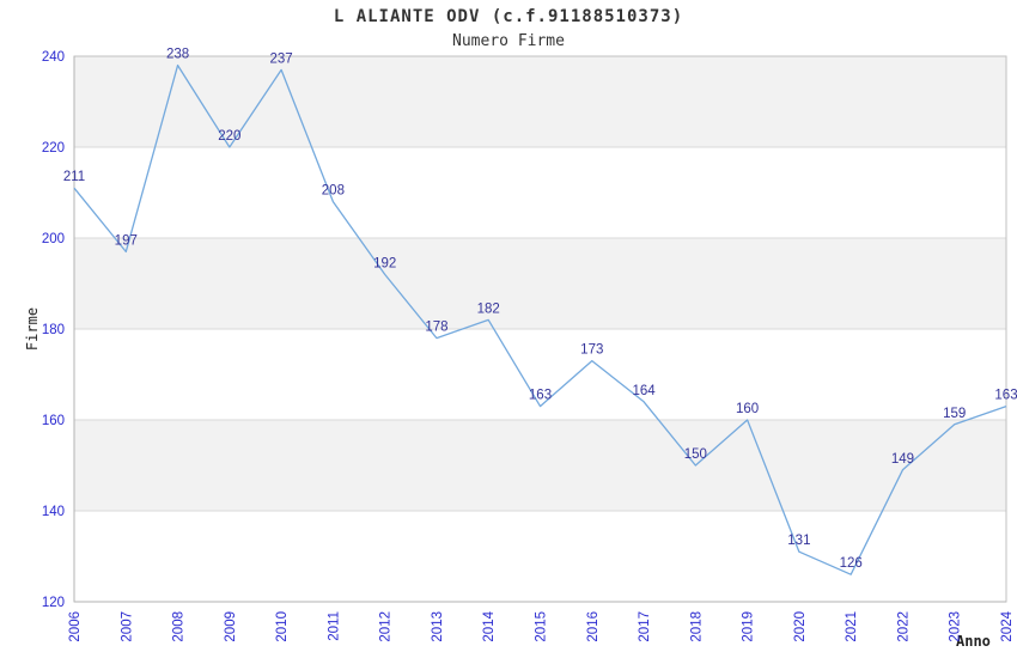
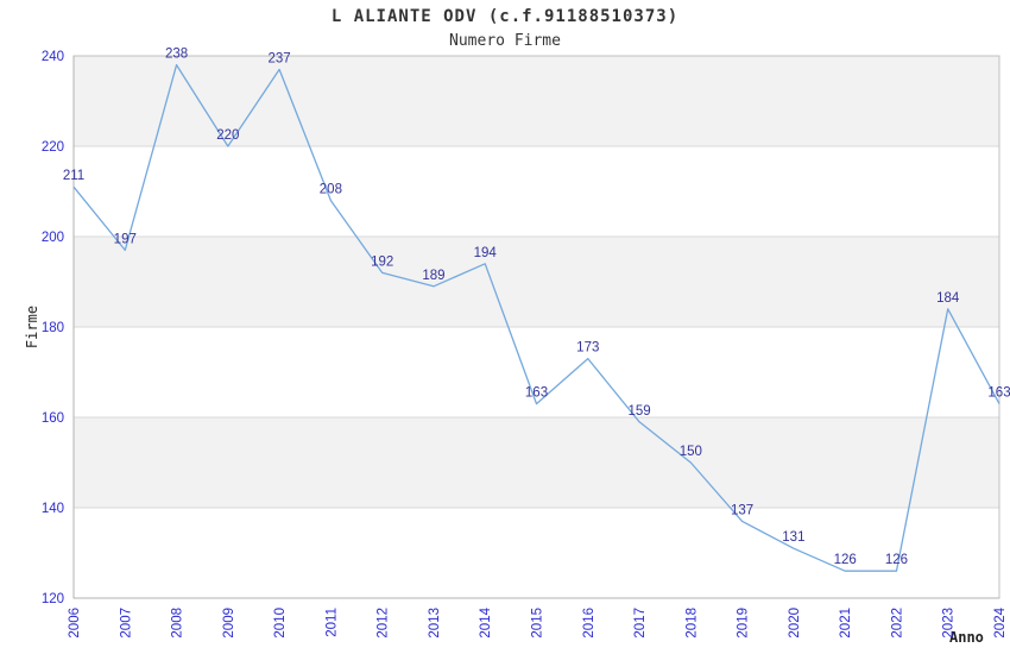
2013: 178 -> 189
2014: 182 -> 194
2017: 164 -> 159
2019: 160 -> 137
2022: 149 -> 126
2023: 159 -> 184
